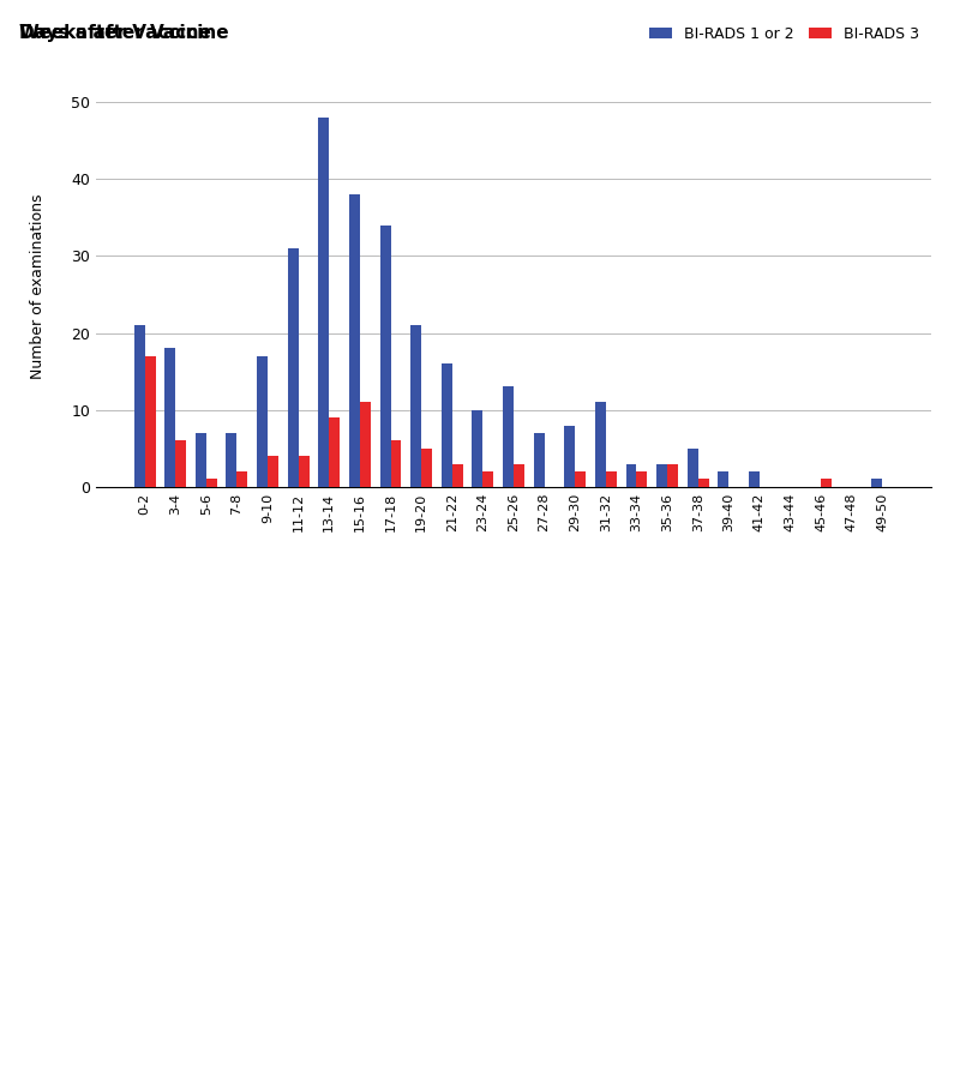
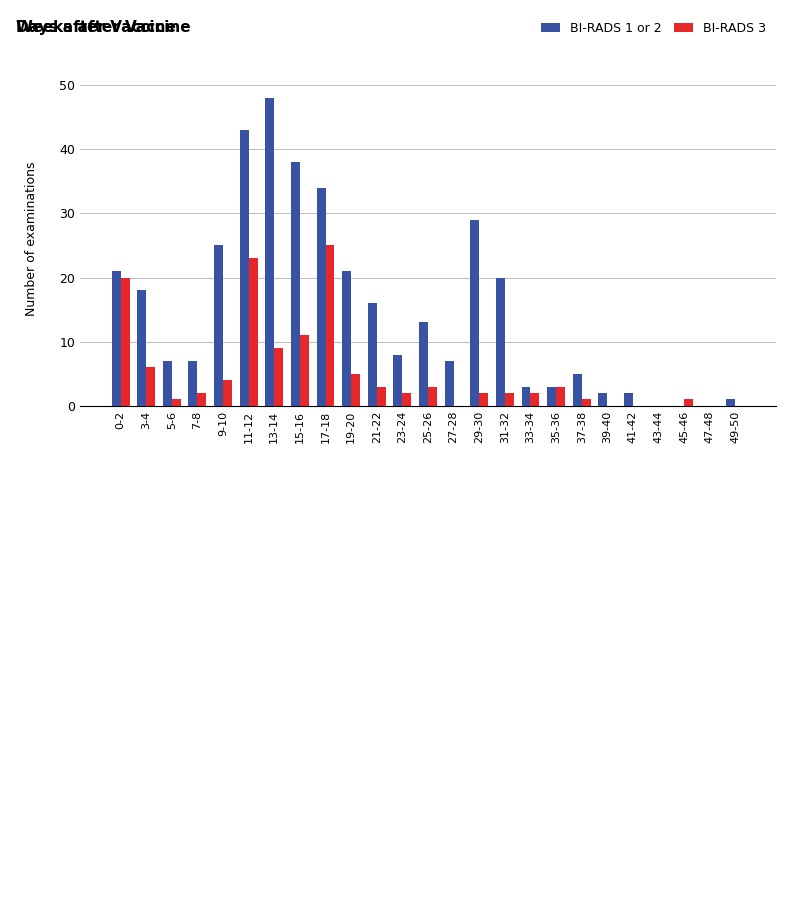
BI-RADS 3/0-2: 17 -> 20
BI-RADS 1 or 2/9-10: 17 -> 25
BI-RADS 1 or 2/11-12: 31 -> 43
BI-RADS 3/11-12: 4 -> 23
BI-RADS 3/17-18: 6 -> 25
BI-RADS 1 or 2/23-24: 10 -> 8
BI-RADS 1 or 2/29-30: 8 -> 29
BI-RADS 1 or 2/31-32: 11 -> 20
